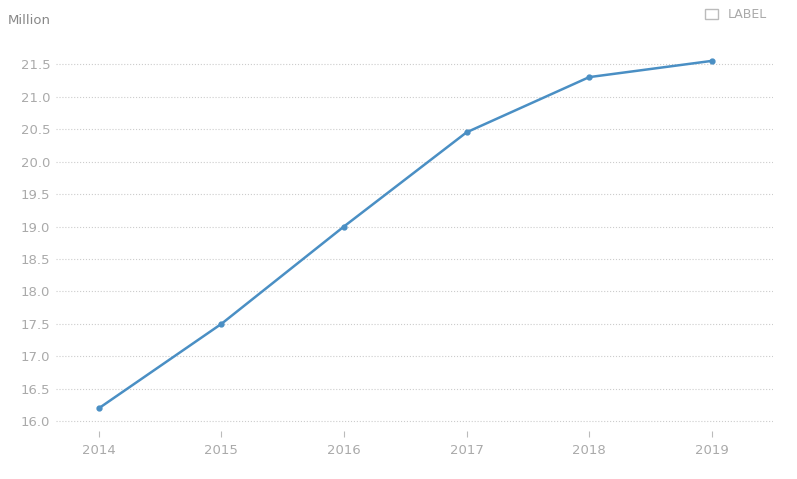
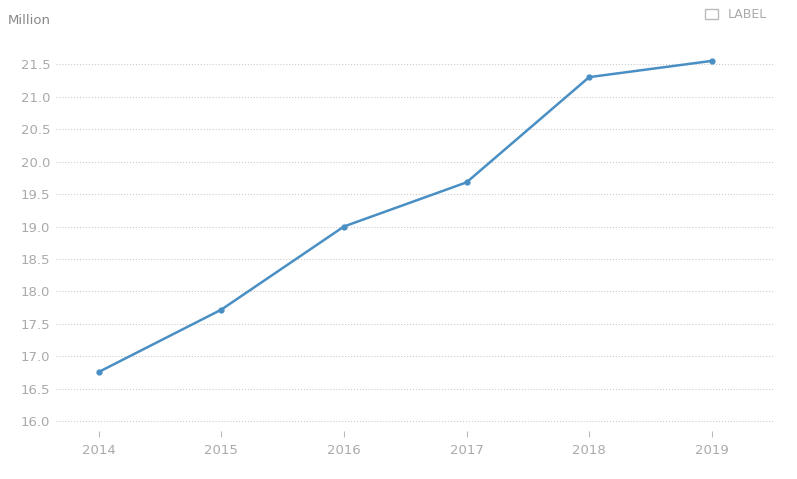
2014: 16.20 -> 16.76
2015: 17.50 -> 17.72
2017: 20.45 -> 19.68
